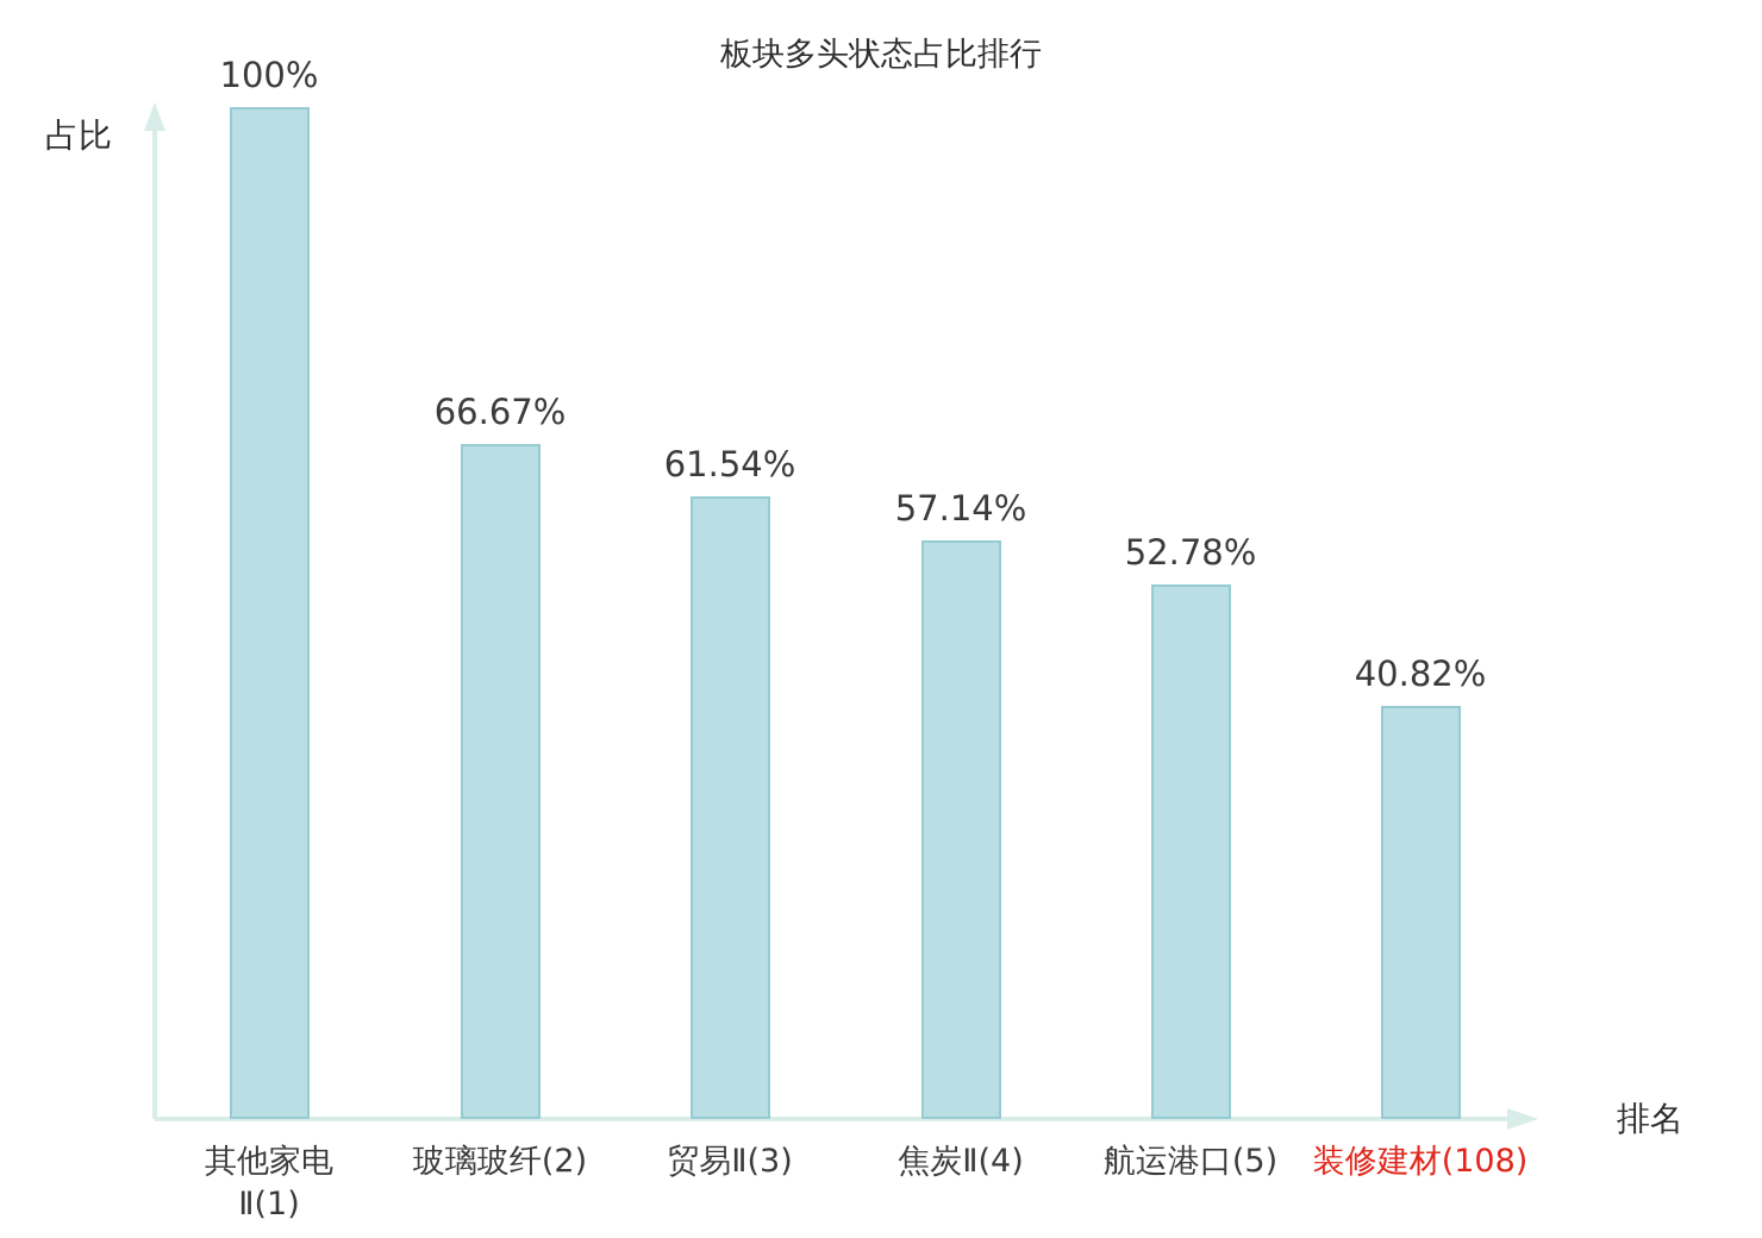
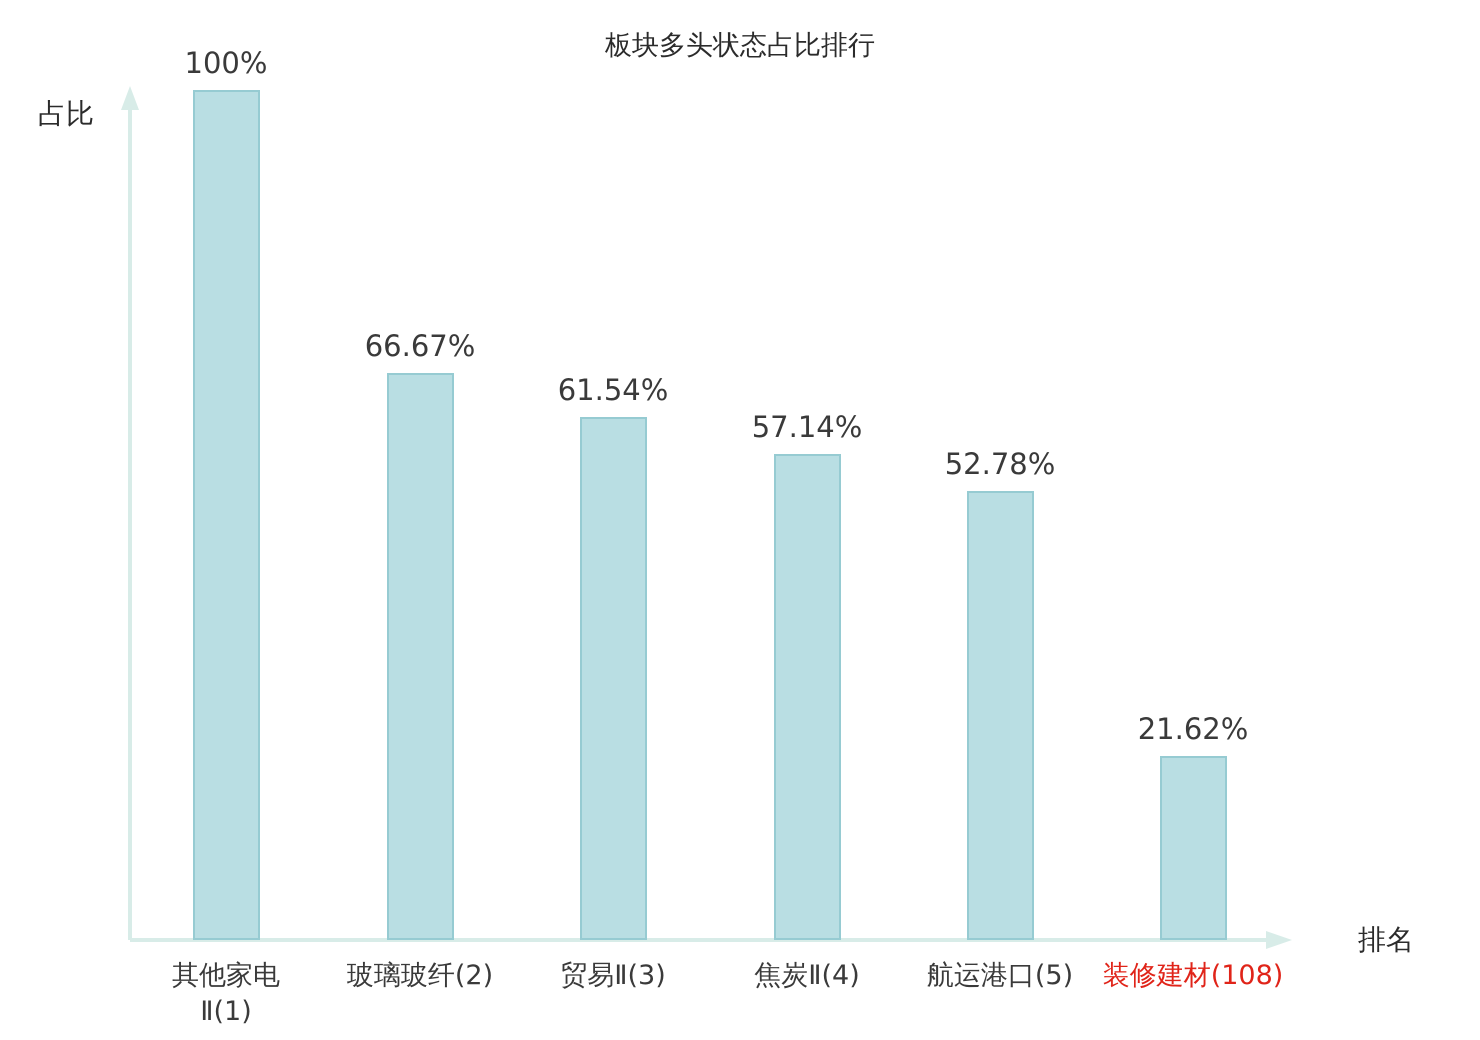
装修建材(108): 40.82% -> 21.62%
